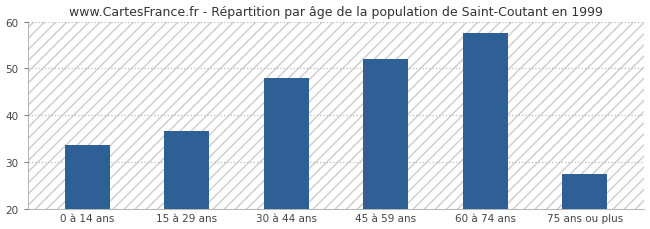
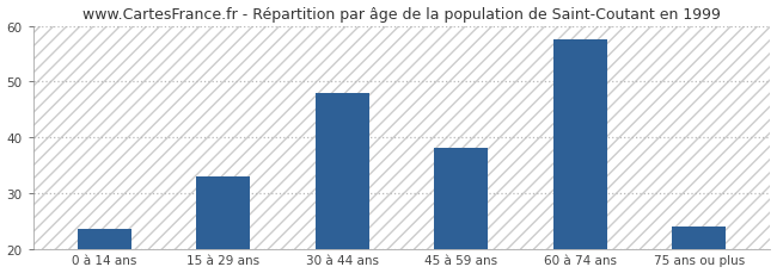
0 à 14 ans: 33.5 -> 23.5
15 à 29 ans: 36.5 -> 33.0
45 à 59 ans: 52.0 -> 38.0
75 ans ou plus: 27.5 -> 24.0
